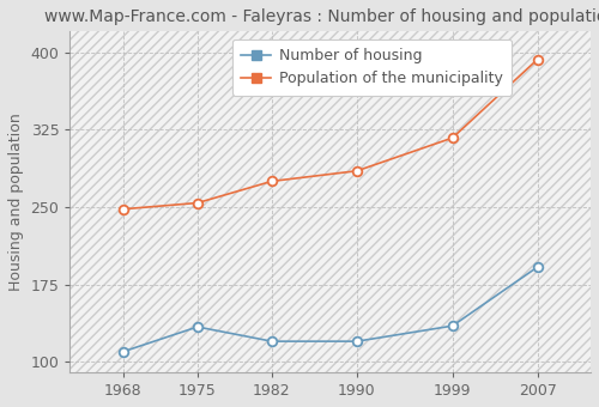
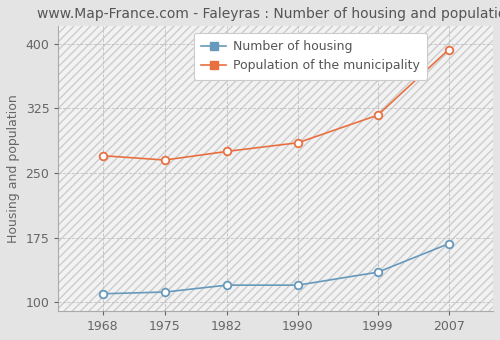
Population of the municipality/1968: 248 -> 270
Number of housing/1975: 134 -> 112
Population of the municipality/1975: 254 -> 265
Number of housing/2007: 192 -> 168
